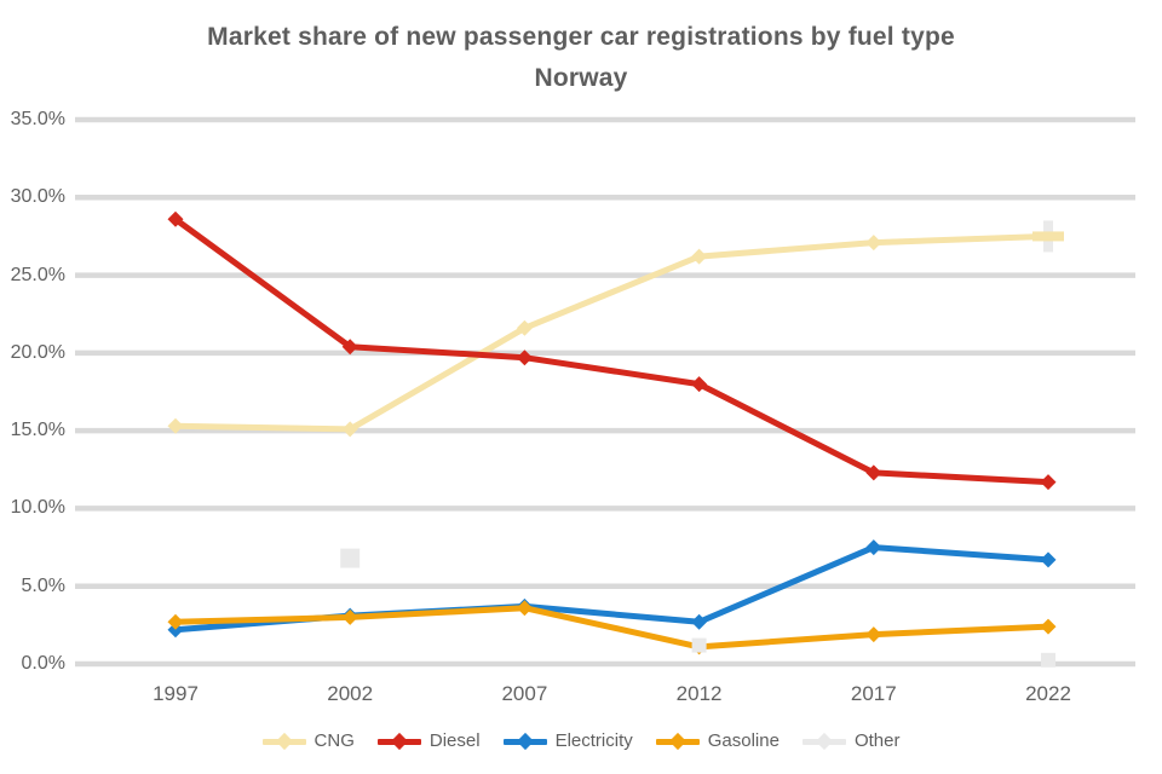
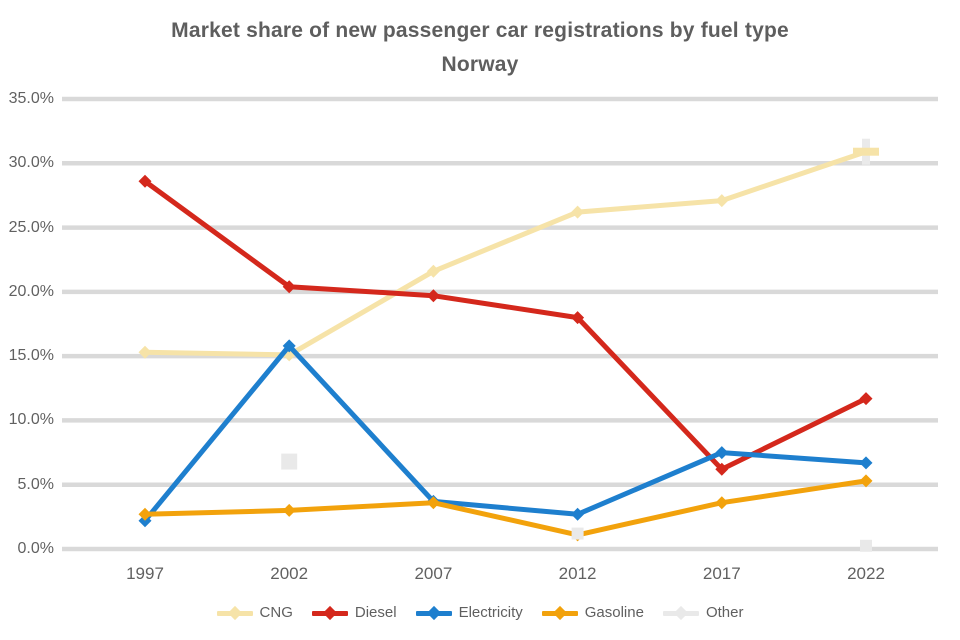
Electricity/2002: 3.1% -> 15.8%
Diesel/2017: 12.3% -> 6.2%
Gasoline/2017: 1.9% -> 3.6%
CNG/2022: 27.5% -> 30.9%
Gasoline/2022: 2.4% -> 5.3%
